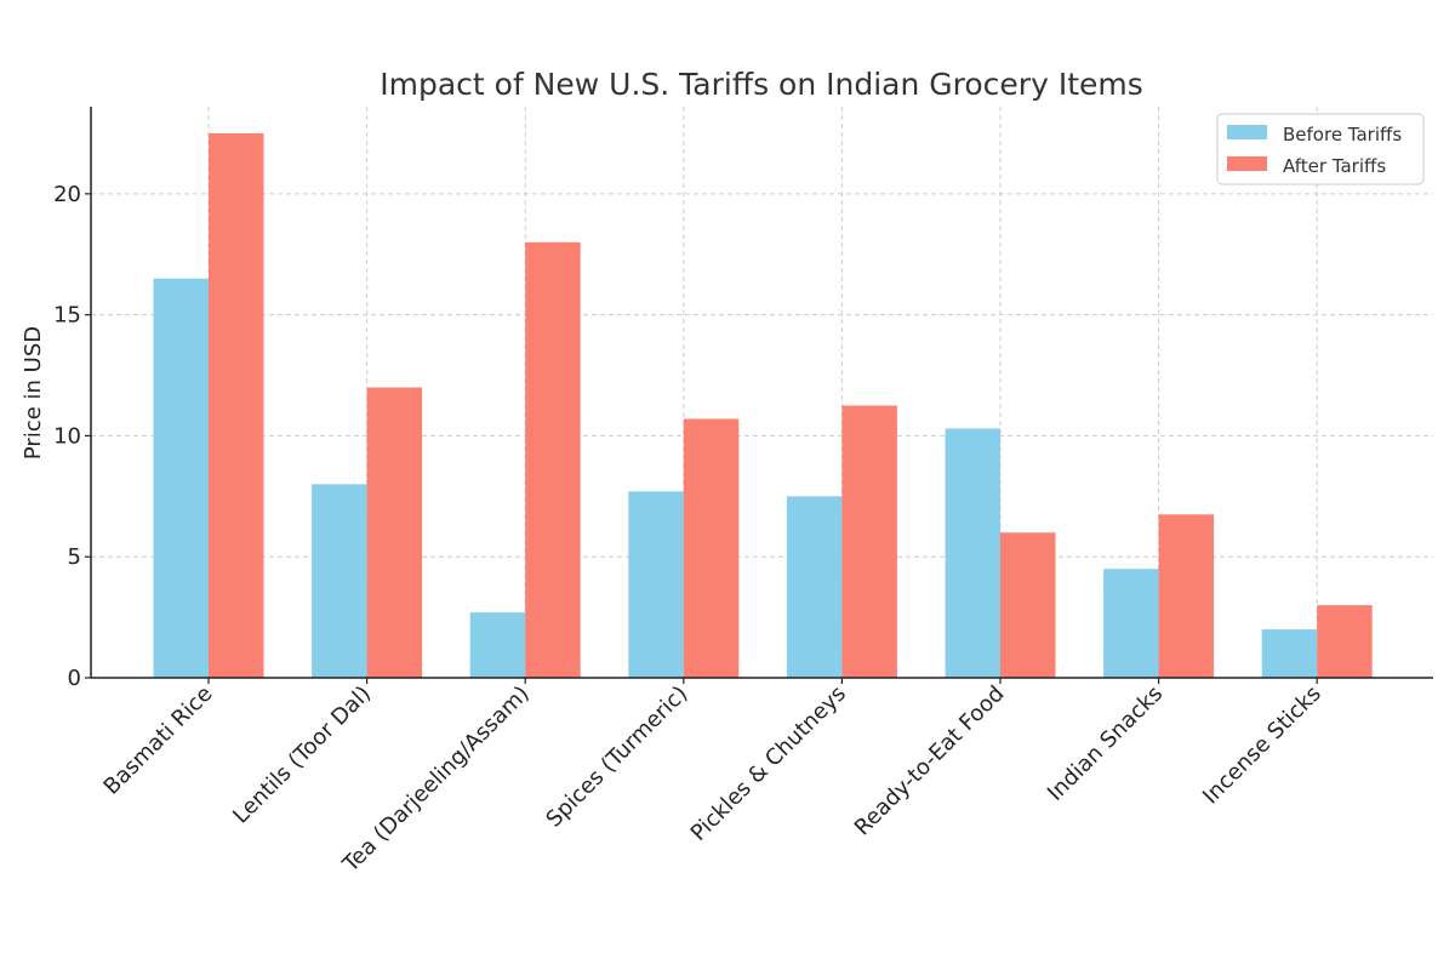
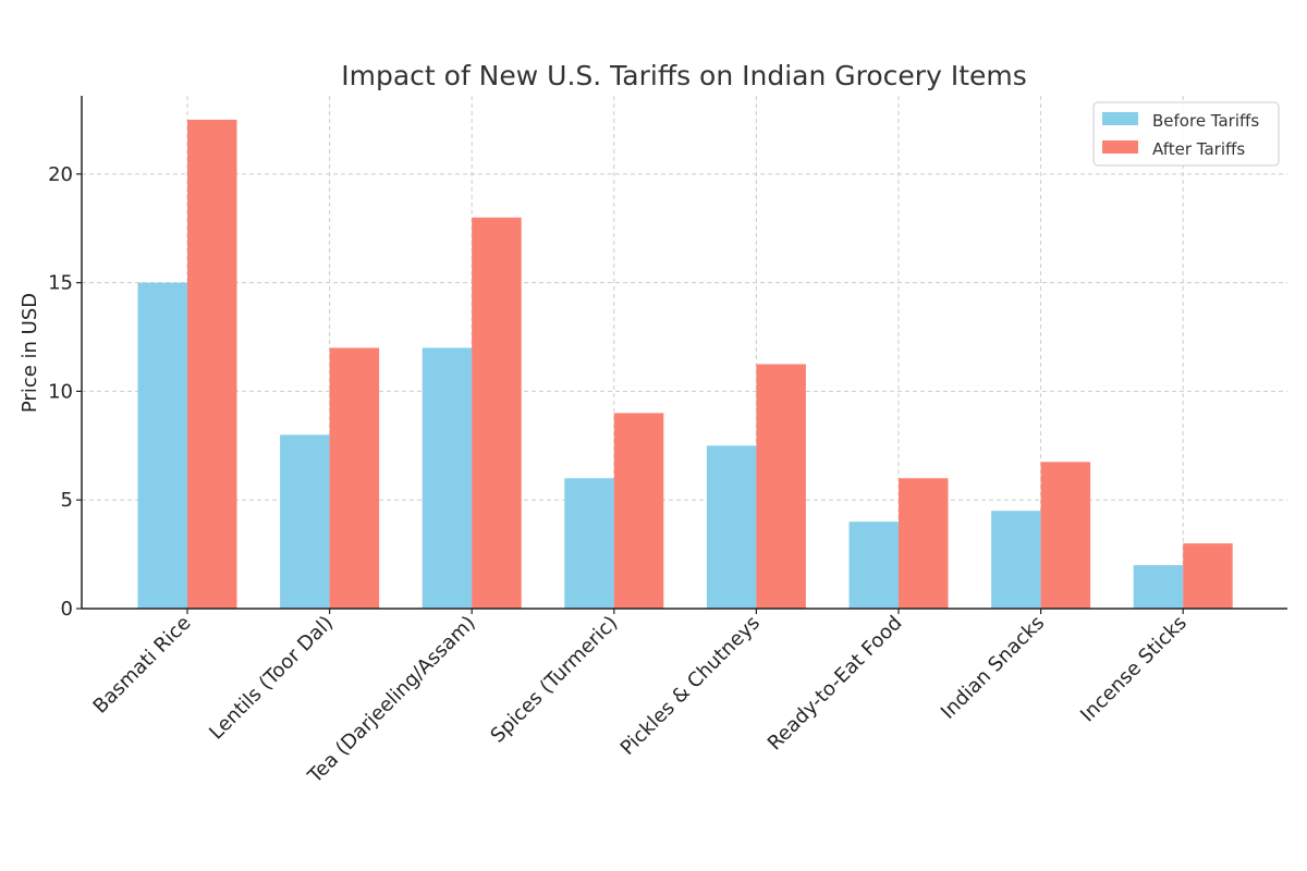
Before Tariffs/Basmati Rice: 16.5 -> 15.0
Before Tariffs/Tea (Darjeeling/Assam): 2.7 -> 12.0
Before Tariffs/Spices (Turmeric): 7.7 -> 6.0
After Tariffs/Spices (Turmeric): 10.7 -> 9.0
Before Tariffs/Ready-to-Eat Food: 10.3 -> 4.0
